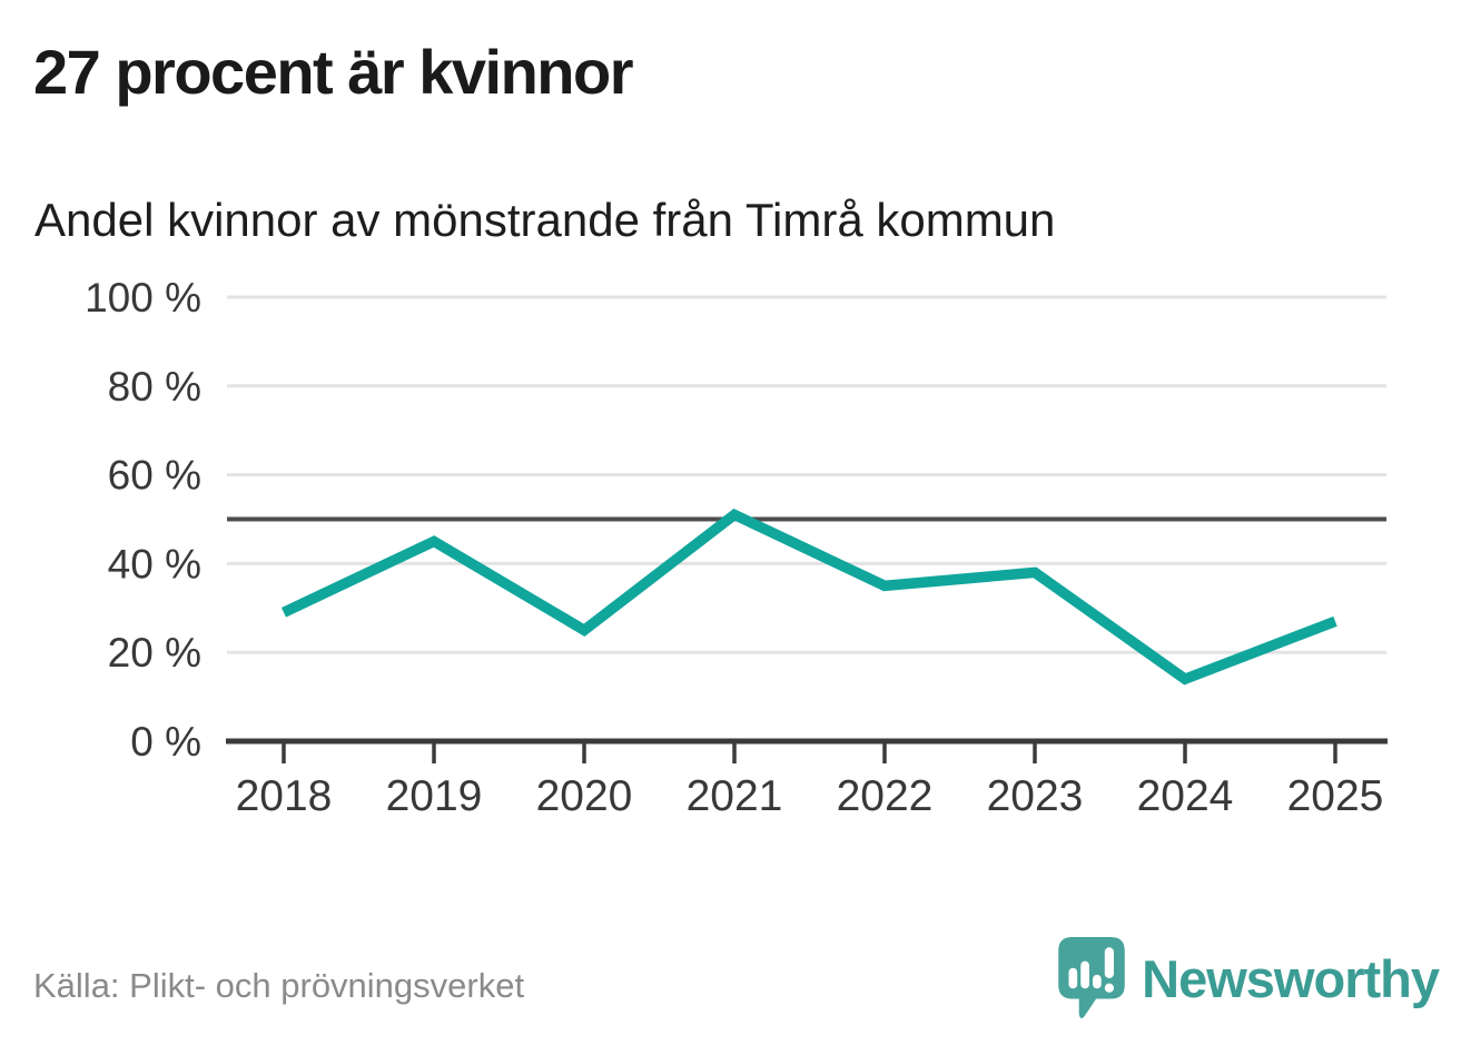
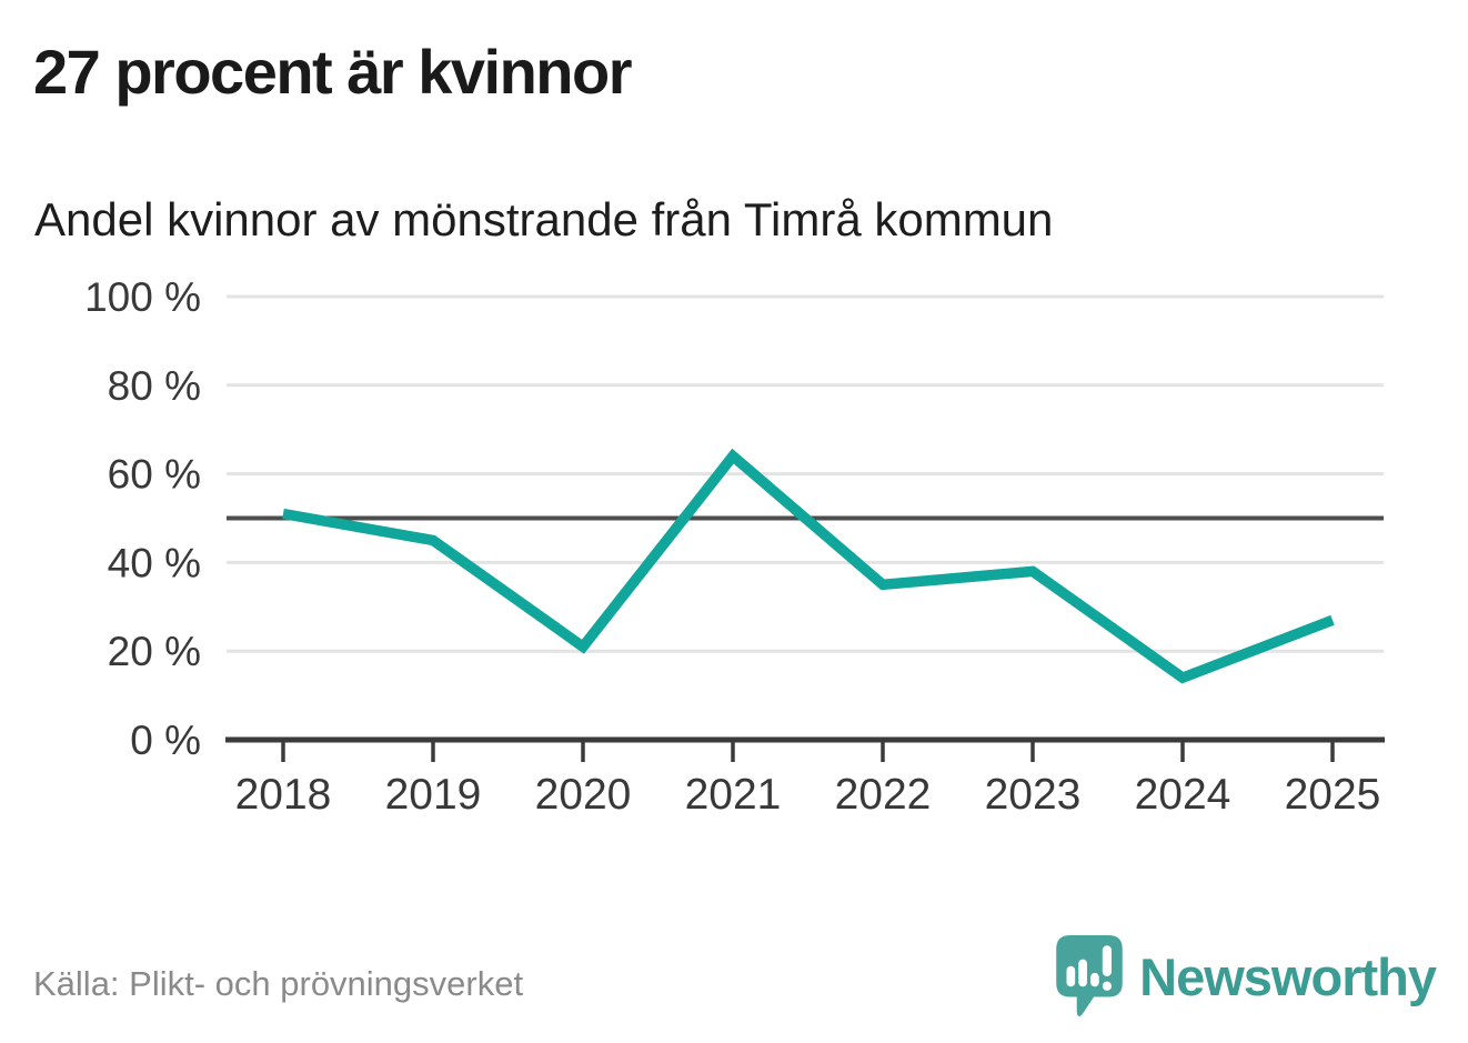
2018: 29% -> 51%
2020: 25% -> 21%
2021: 51% -> 64%
